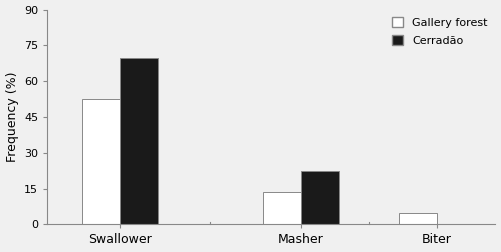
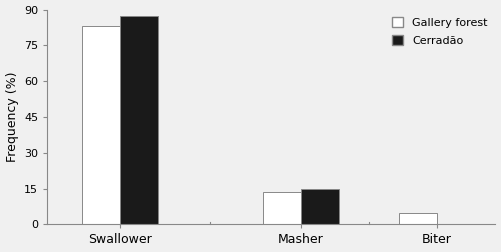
Gallery forest/Swallower: 52.5 -> 83.2
Cerradão/Swallower: 69.5 -> 87.5
Cerradão/Masher: 22.5 -> 15.0
